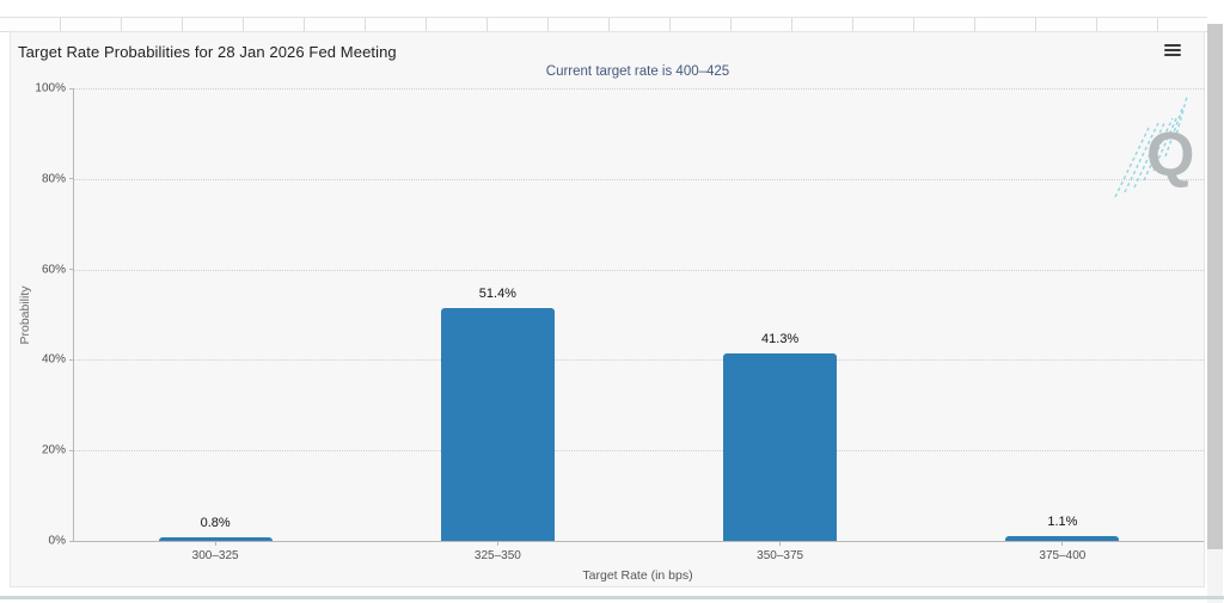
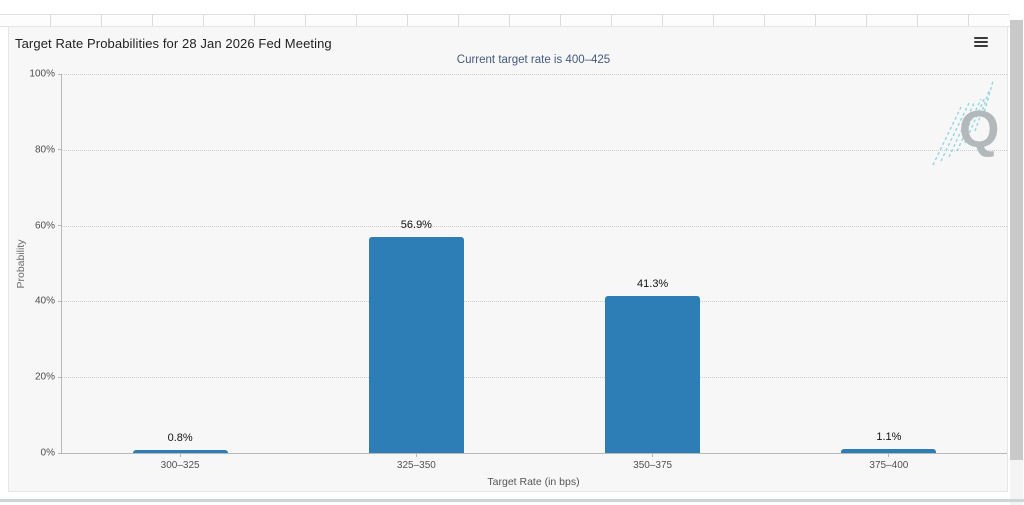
325–350: 51.4% -> 56.9%
